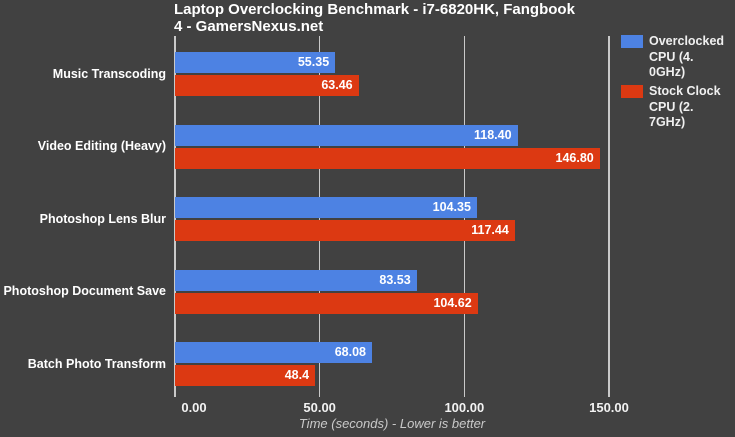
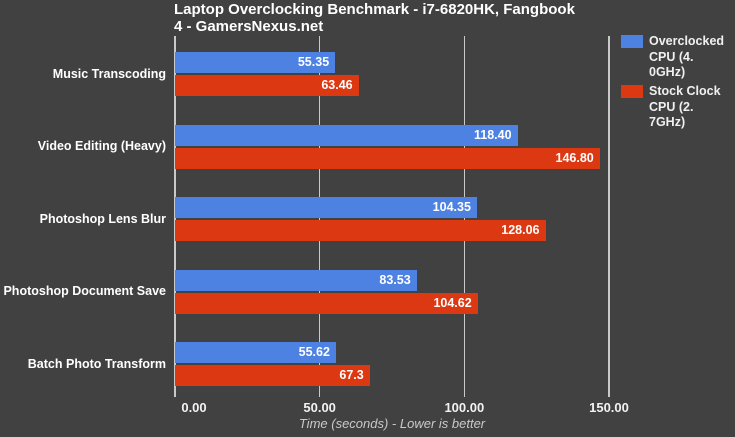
Stock Clock CPU (2.7GHz)/Photoshop Lens Blur: 117.44 -> 128.06
Overclocked CPU (4.0GHz)/Batch Photo Transform: 68.08 -> 55.62
Stock Clock CPU (2.7GHz)/Batch Photo Transform: 48.4 -> 67.3
